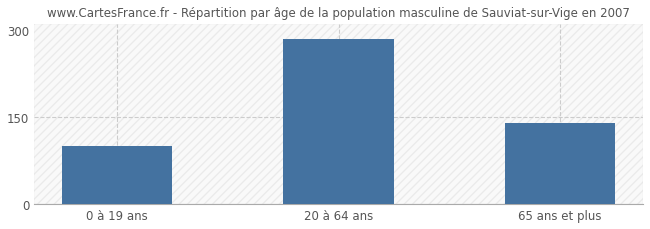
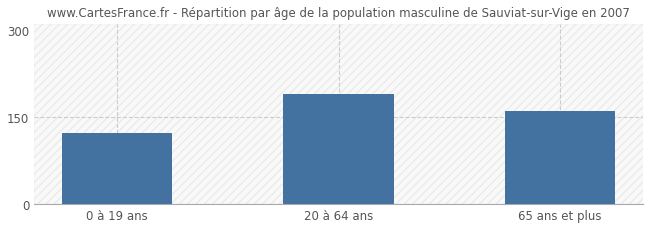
0 à 19 ans: 100 -> 122
20 à 64 ans: 285 -> 190
65 ans et plus: 140 -> 160
